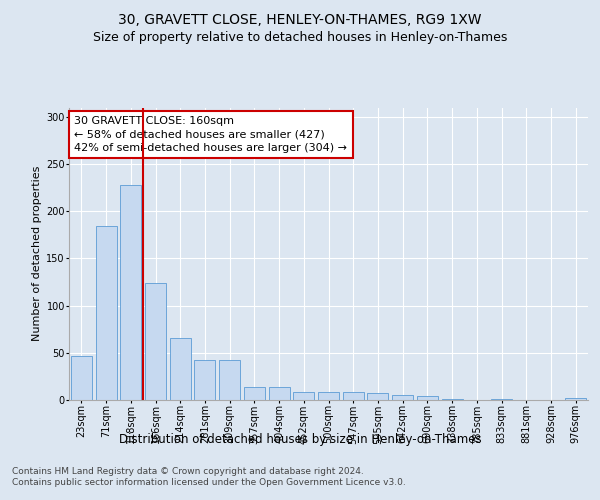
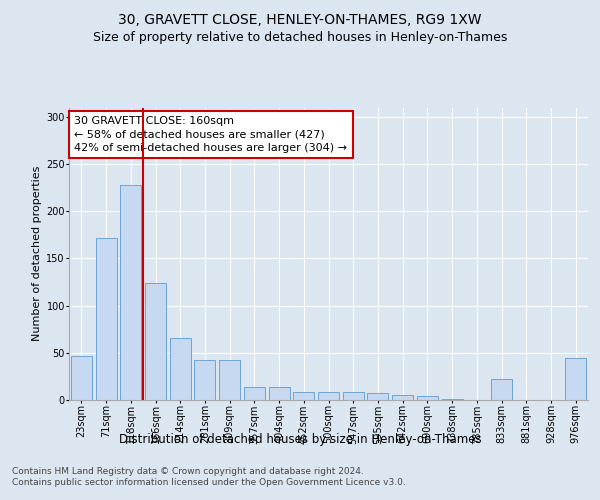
71sqm: 184 -> 172
833sqm: 1 -> 22
976sqm: 2 -> 44
